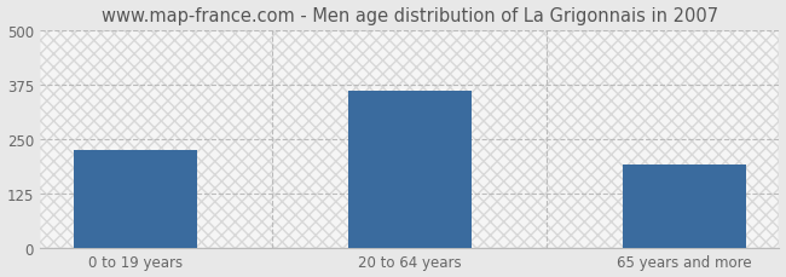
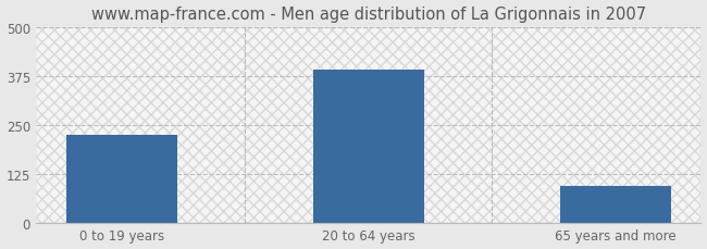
20 to 64 years: 360 -> 390
65 years and more: 190 -> 95
